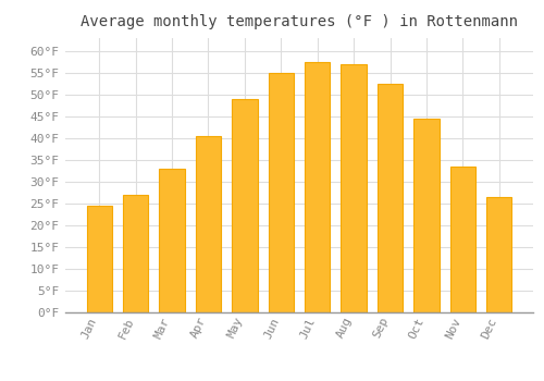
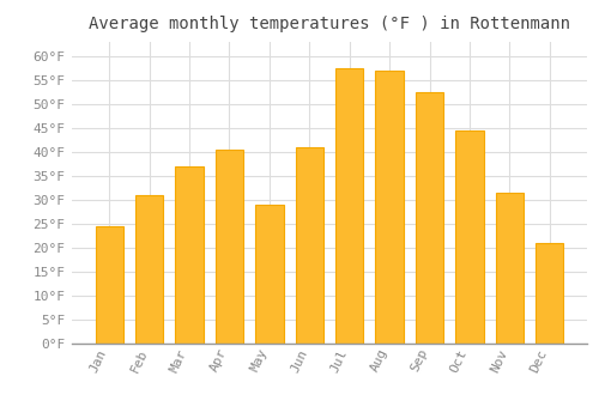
Feb: 27.0°F -> 31.0°F
Mar: 33.0°F -> 37.0°F
May: 49.0°F -> 29.0°F
Jun: 55.0°F -> 41.0°F
Nov: 33.5°F -> 31.5°F
Dec: 26.5°F -> 21.0°F
